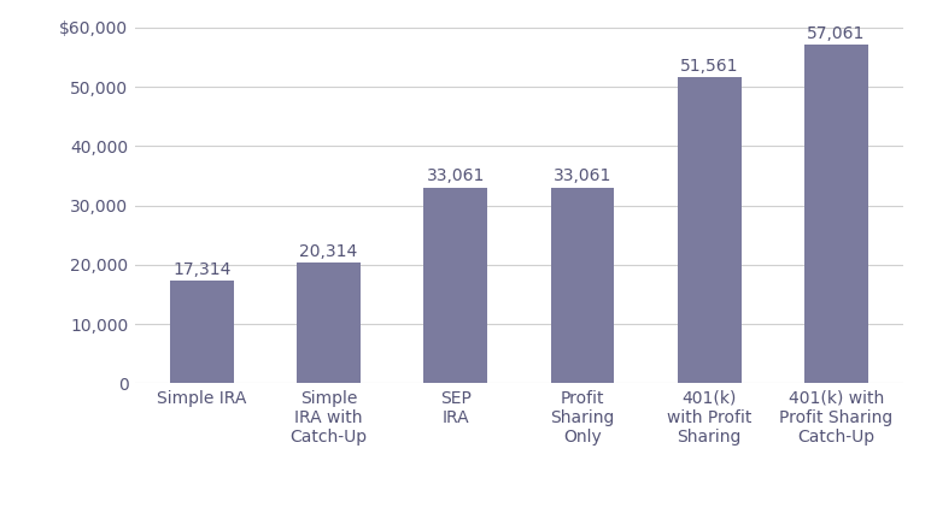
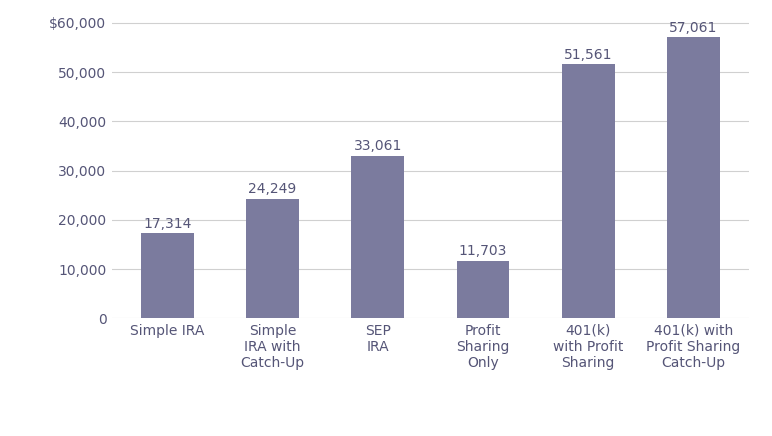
Simple IRA with Catch-Up: 20,314 -> 24,249
Profit Sharing Only: 33,061 -> 11,703
